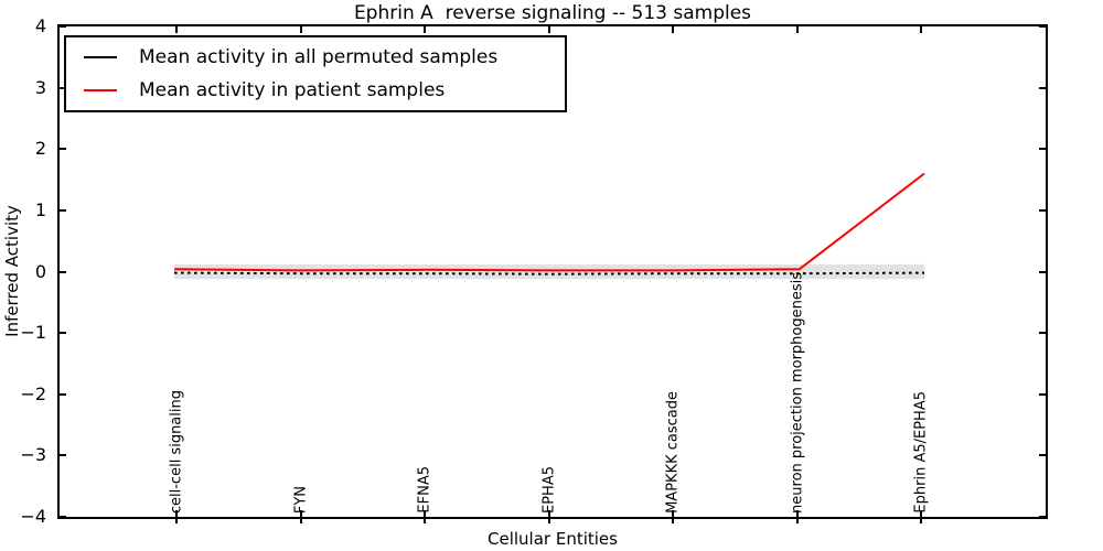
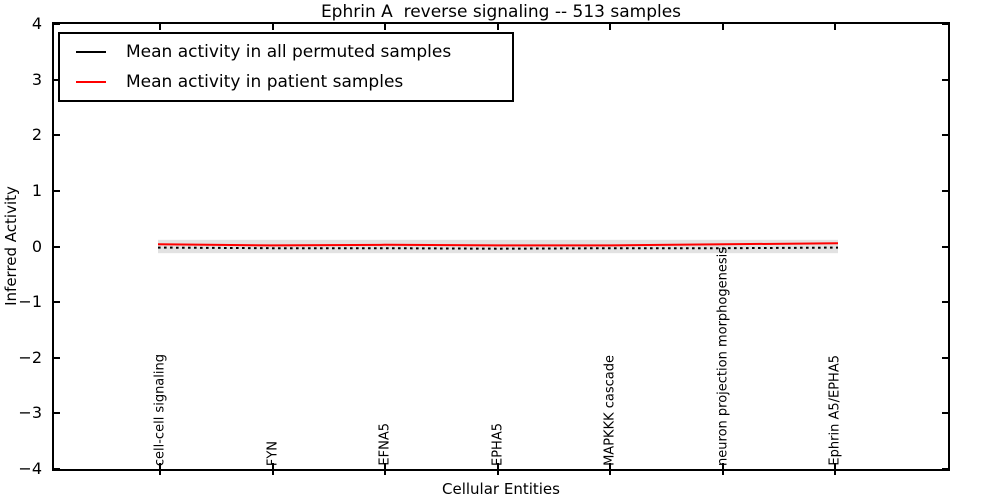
Mean activity in patient samples/Ephrin A5/EPHA5: 1.6 -> 0.1
